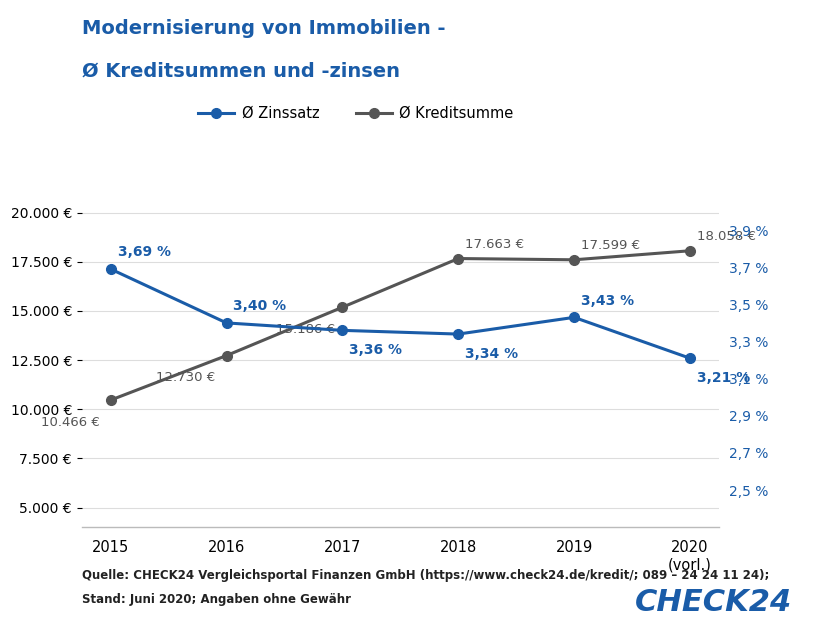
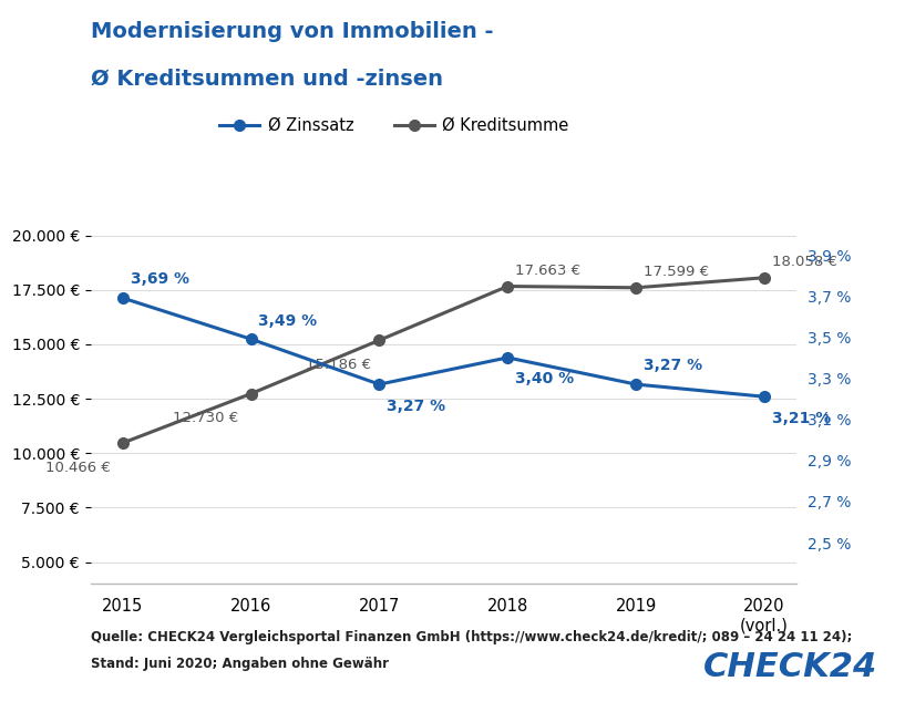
Ø Zinssatz/2016: 3,40 -> 3,49
Ø Zinssatz/2017: 3,36 -> 3,27
Ø Zinssatz/2018: 3,34 -> 3,40
Ø Zinssatz/2019: 3,43 -> 3,27
